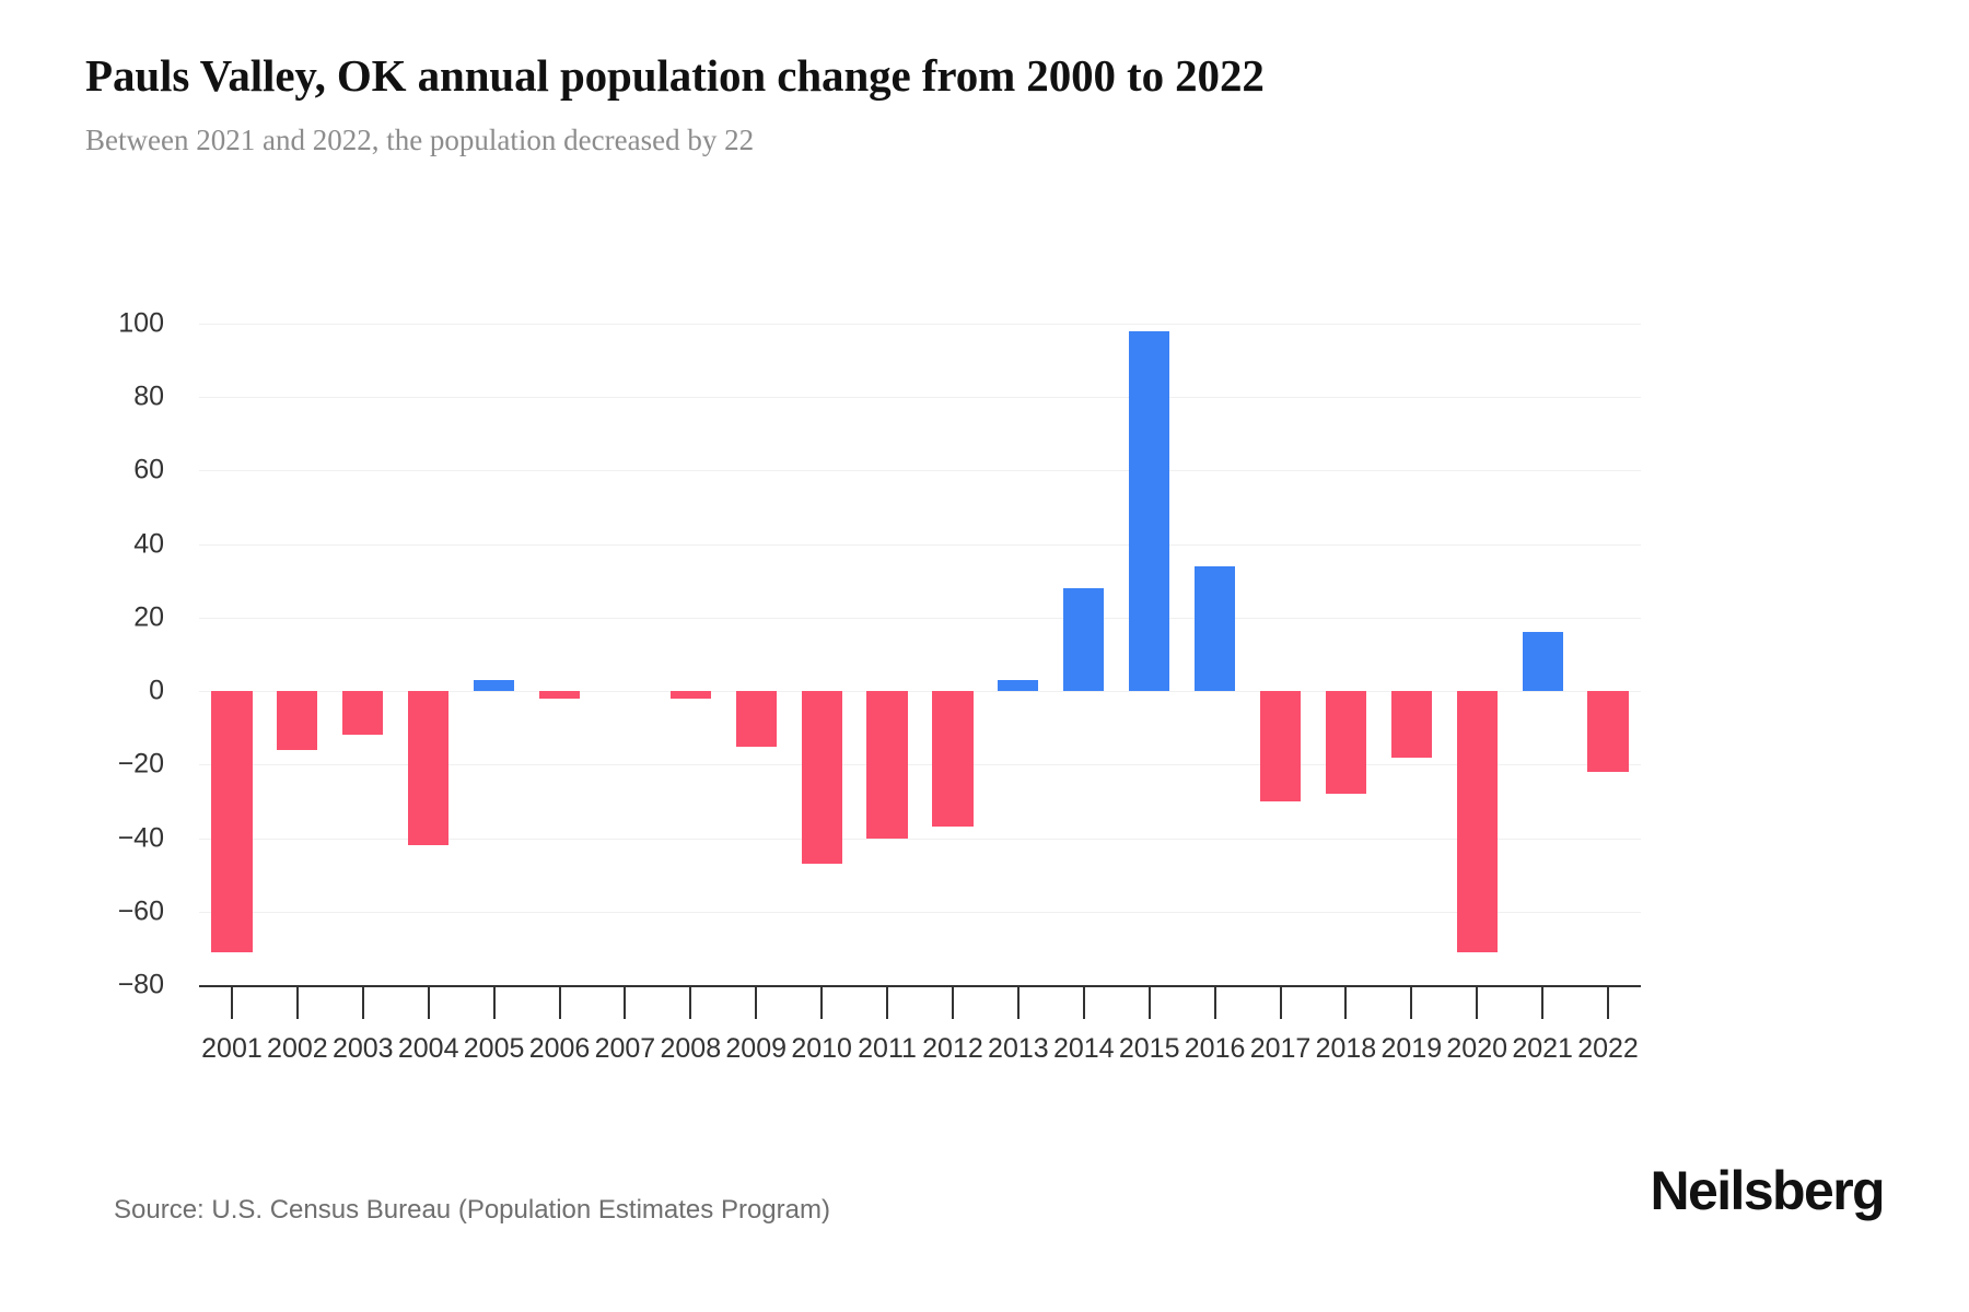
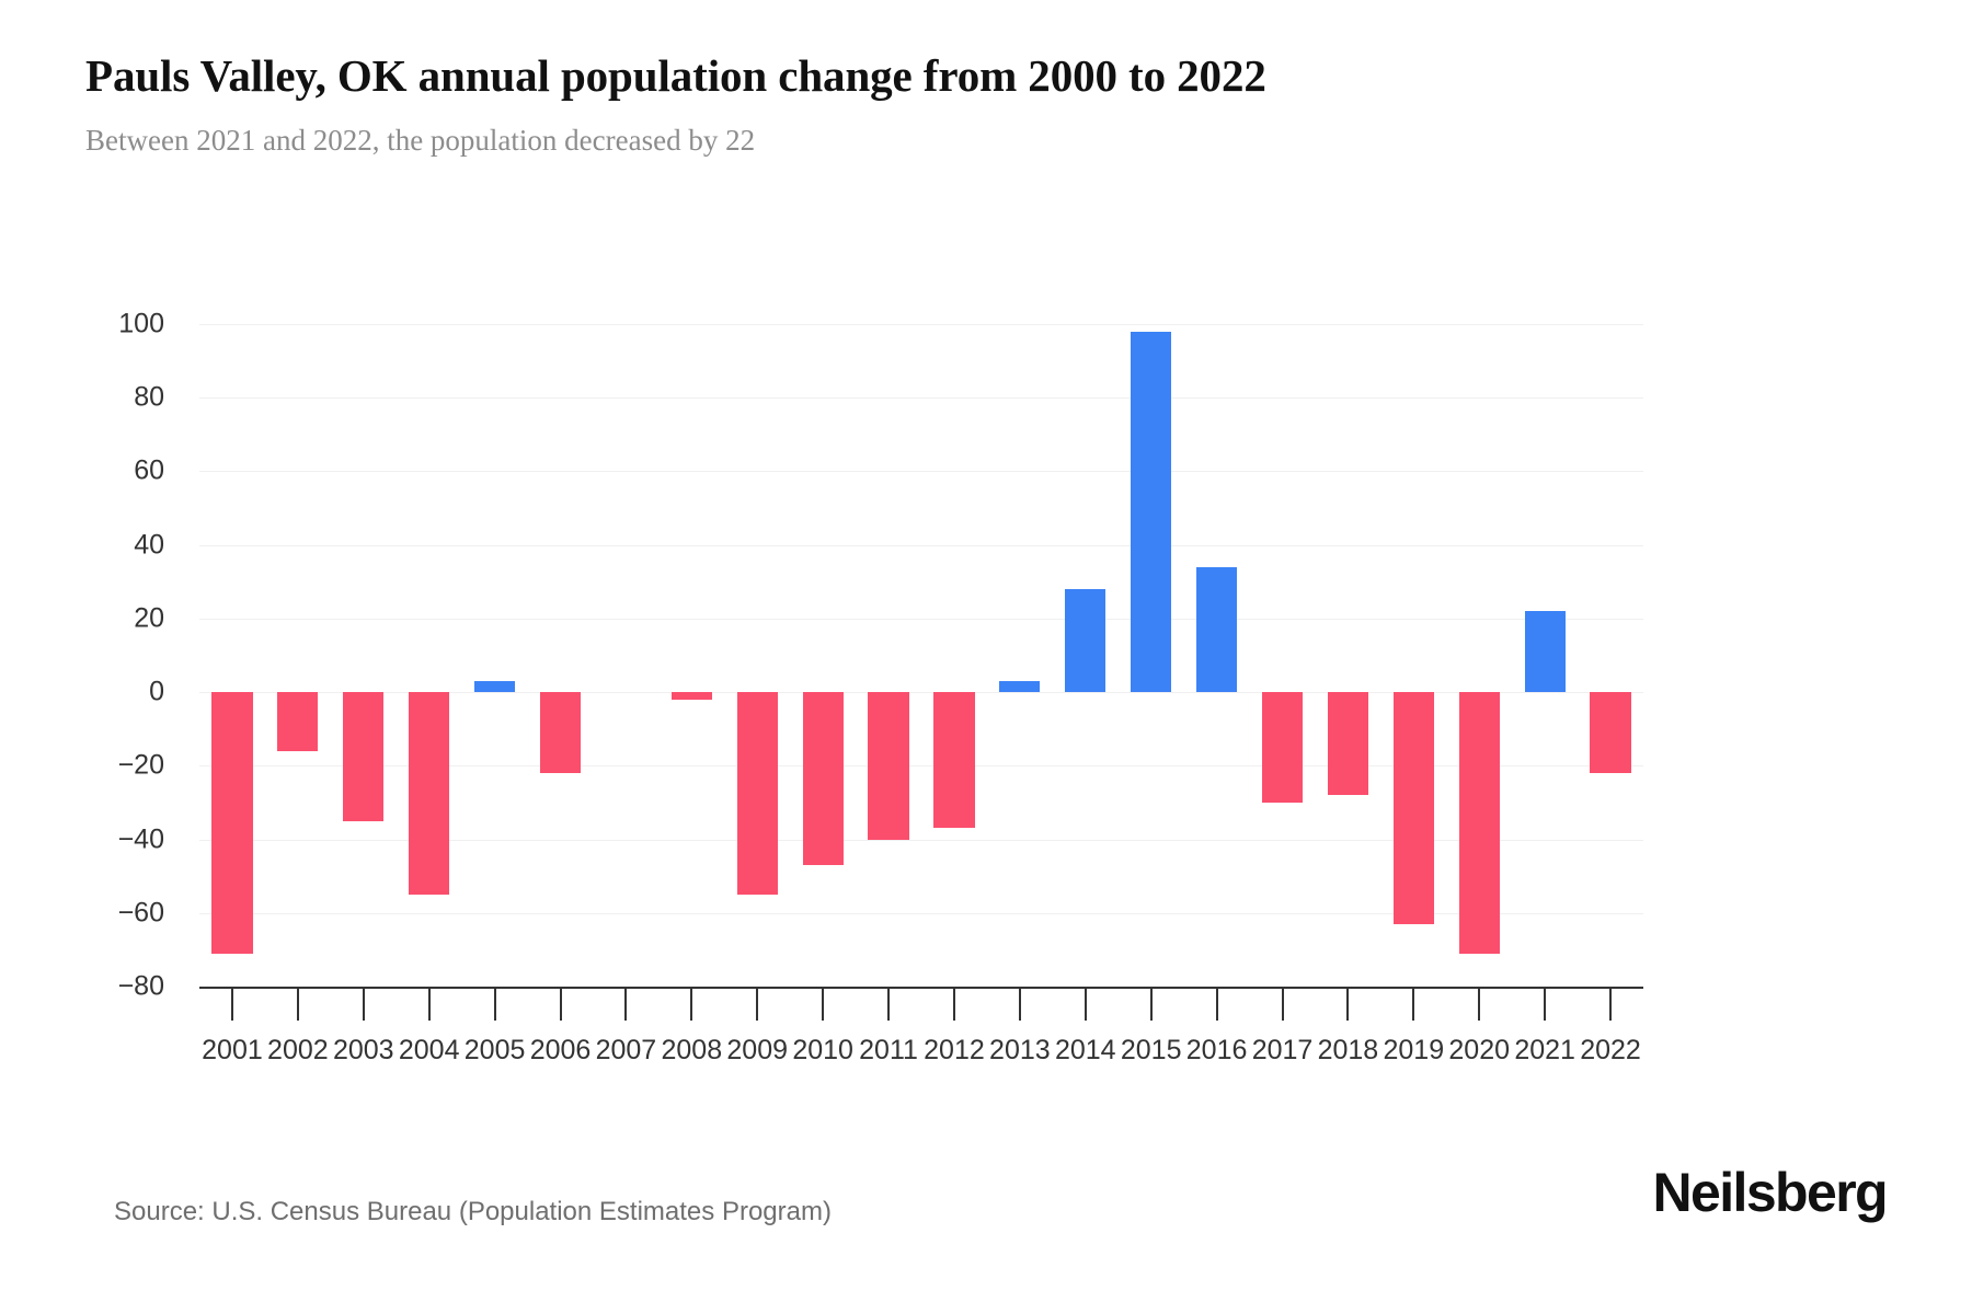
2003: -12 -> -35
2004: -42 -> -55
2006: -2 -> -22
2009: -15 -> -55
2019: -18 -> -63
2021: 16 -> 22
